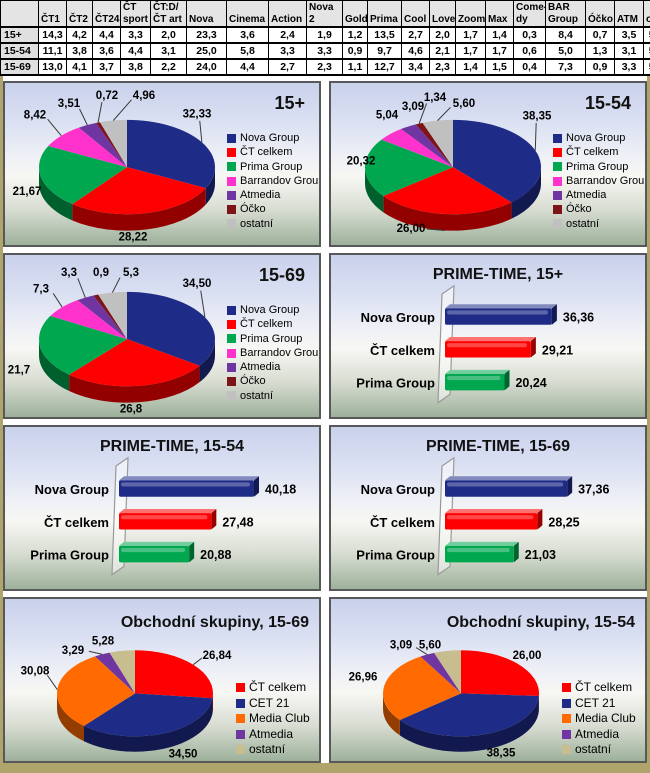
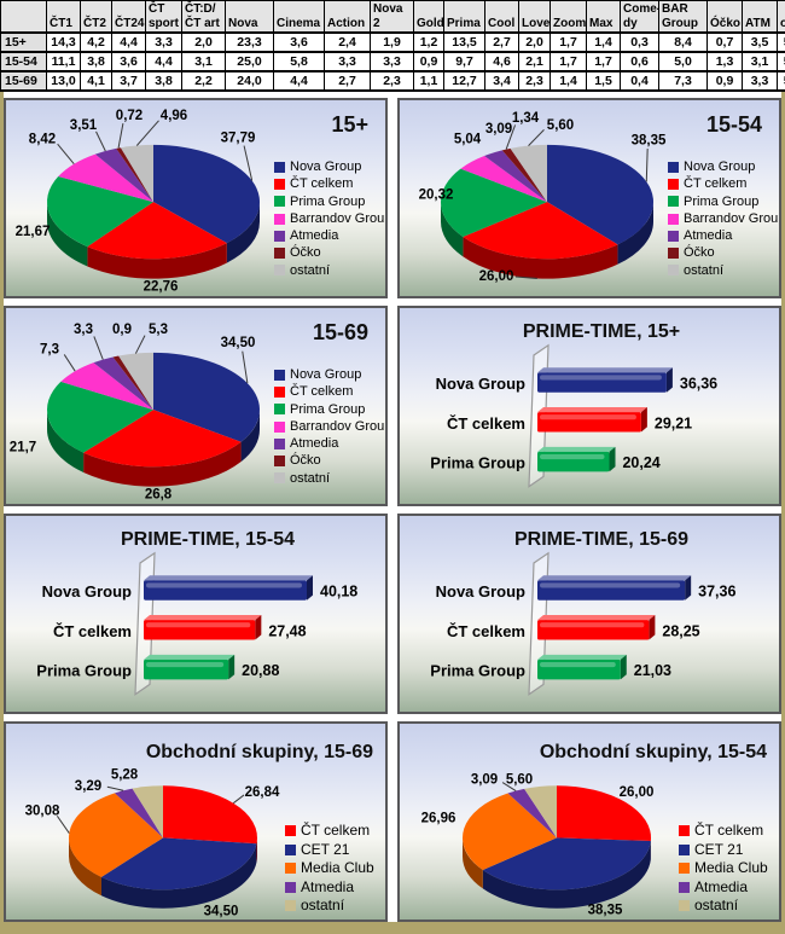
15+/Nova Group: 32,33 -> 37,79
15+/ČT celkem: 28,22 -> 22,76
